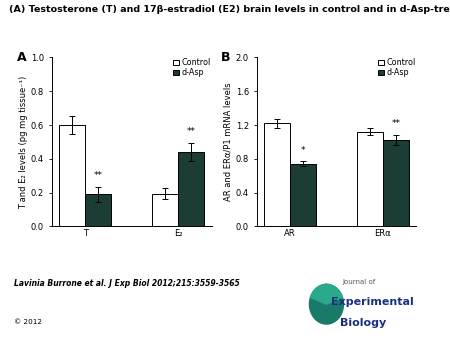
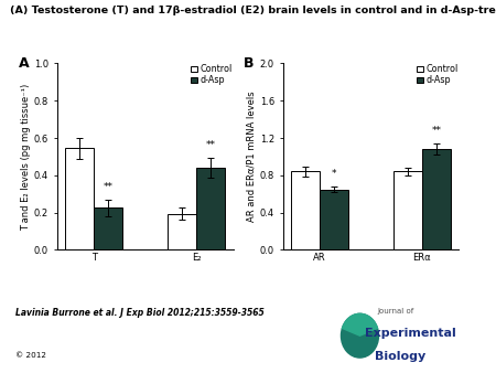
Control/T: 0.60 -> 0.55
d-Asp/T: 0.19 -> 0.23
Control/AR: 1.22 -> 0.84
d-Asp/AR: 0.74 -> 0.65
Control/ERα: 1.12 -> 0.84
d-Asp/ERα: 1.02 -> 1.08
